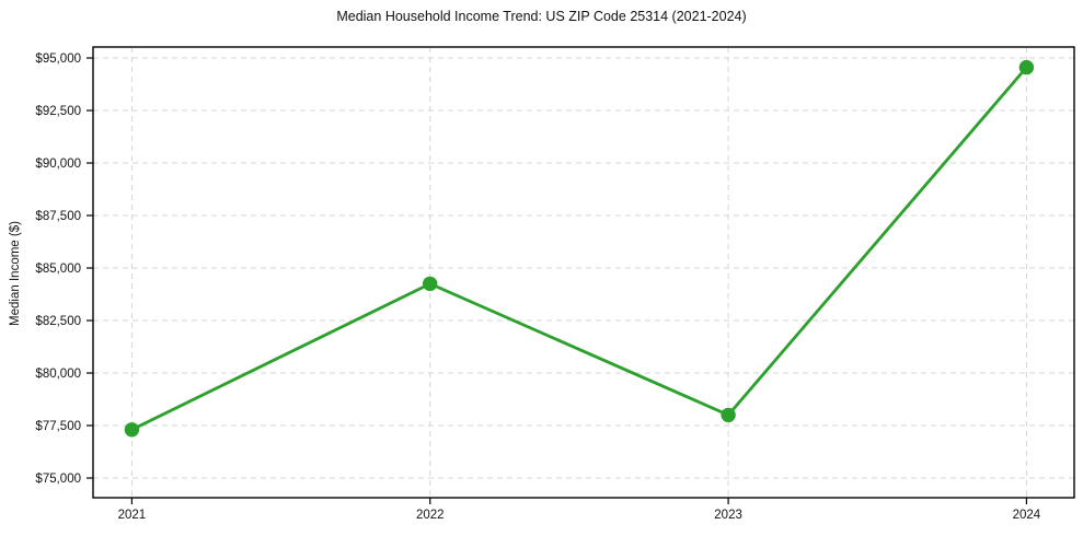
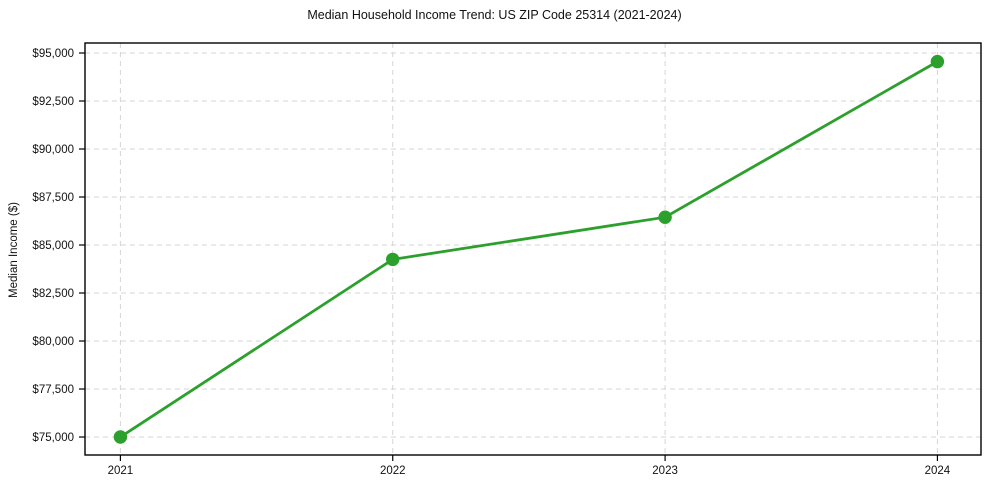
2021: $77300 -> $75000
2023: $78000 -> $86400
